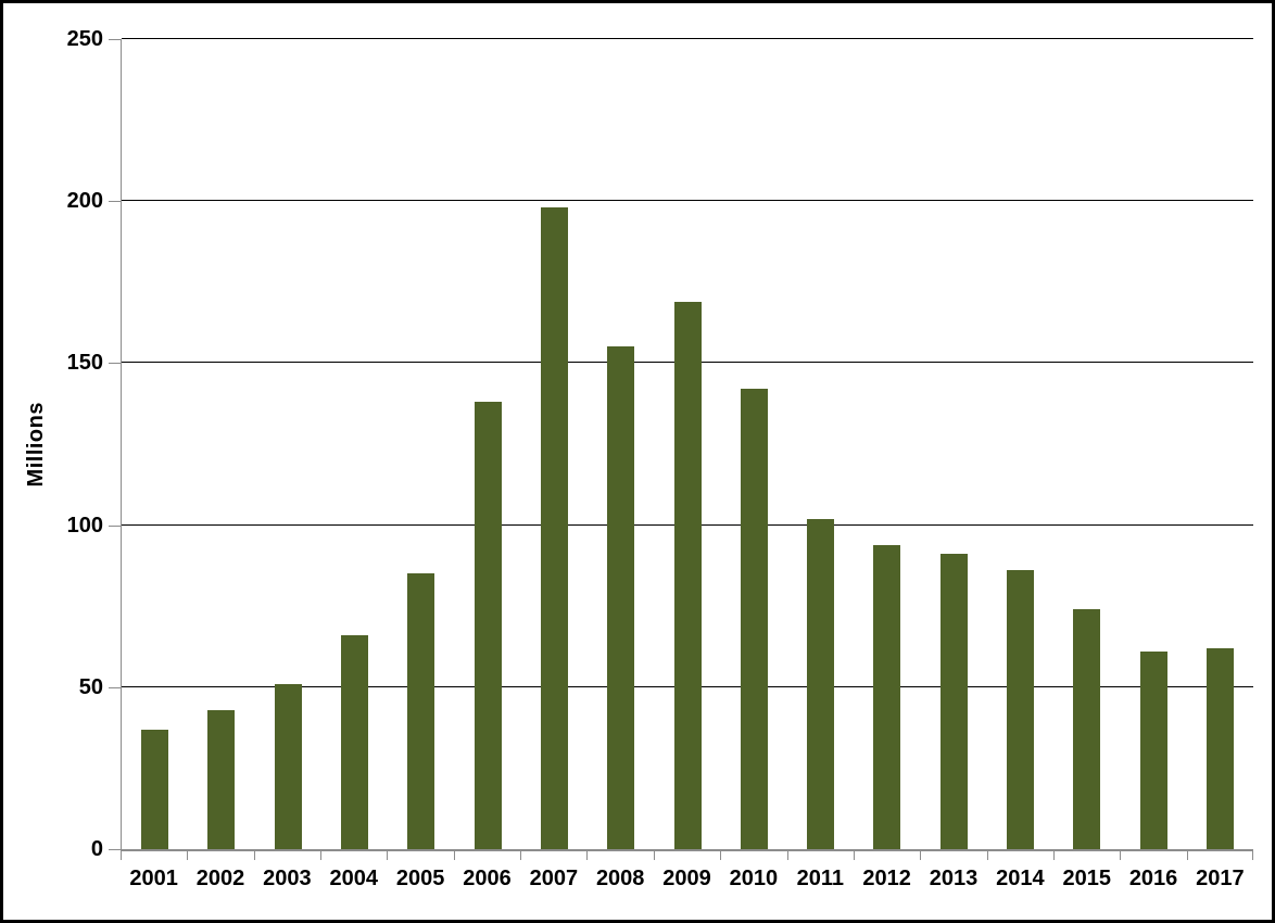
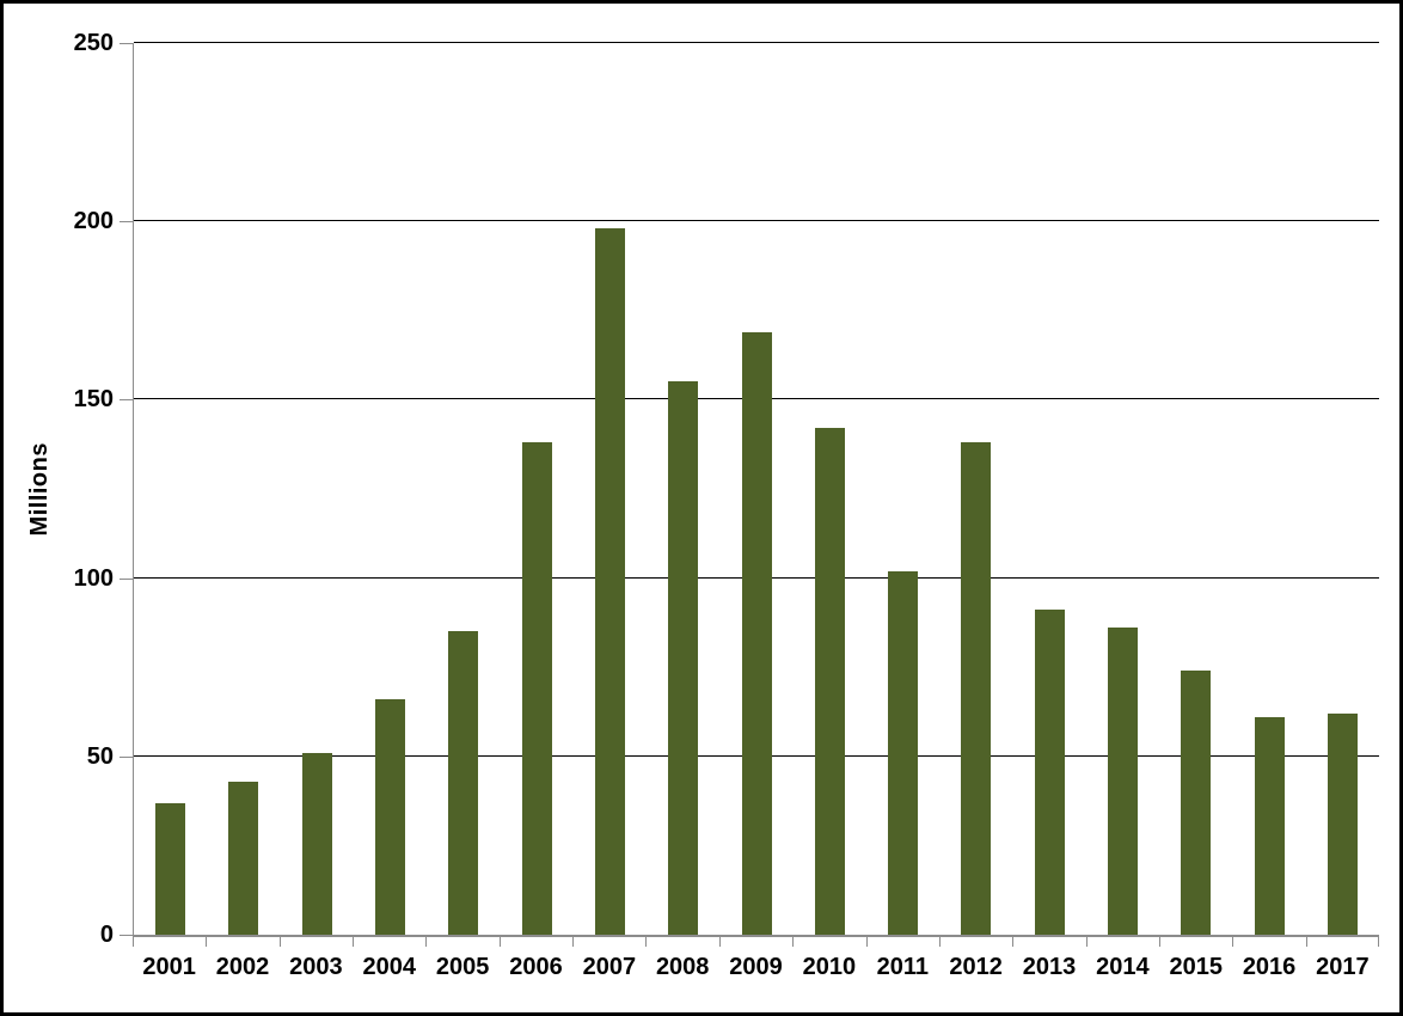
2012: 94 -> 138
